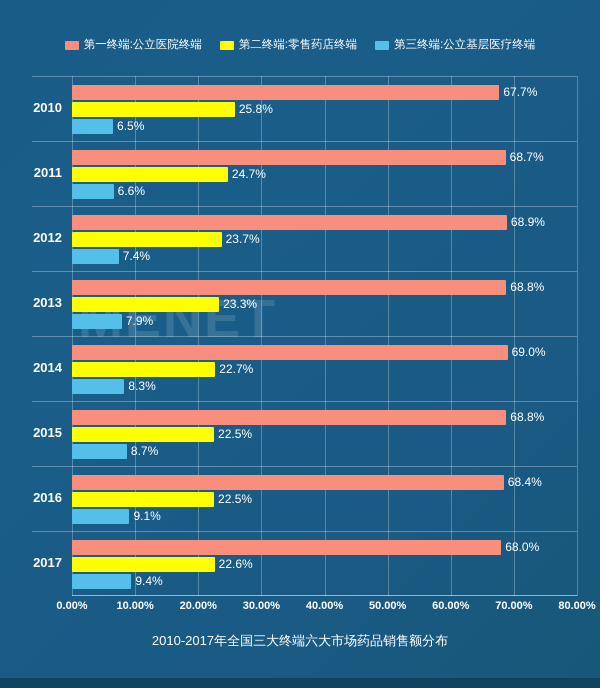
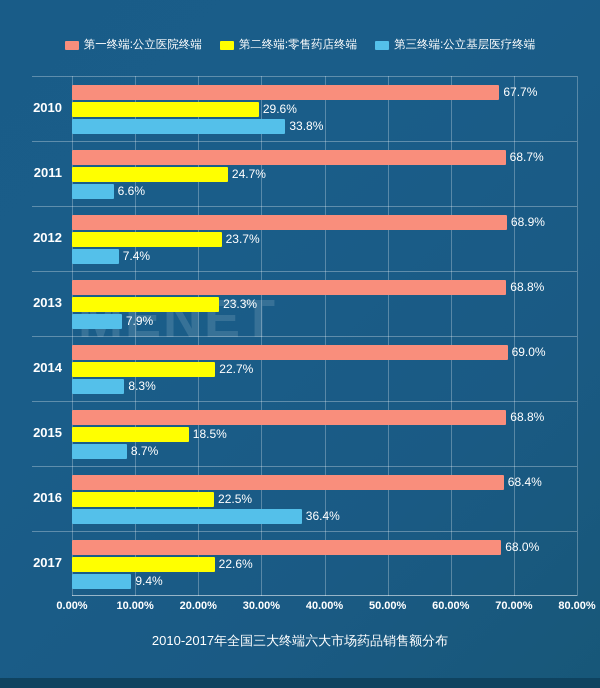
第二终端:零售药店终端/2010: 25.8% -> 29.6%
第三终端:公立基层医疗终端/2010: 6.5% -> 33.8%
第二终端:零售药店终端/2015: 22.5% -> 18.5%
第三终端:公立基层医疗终端/2016: 9.1% -> 36.4%
